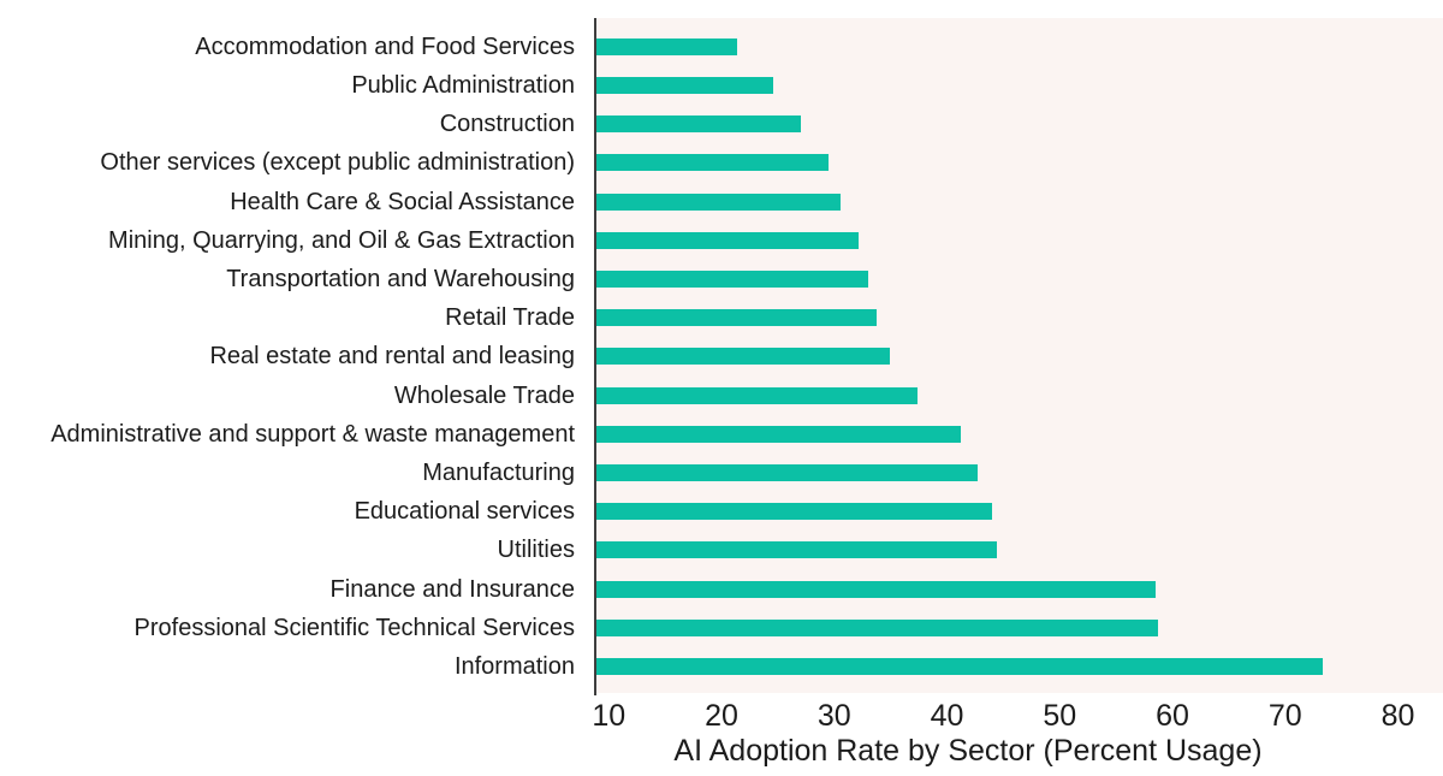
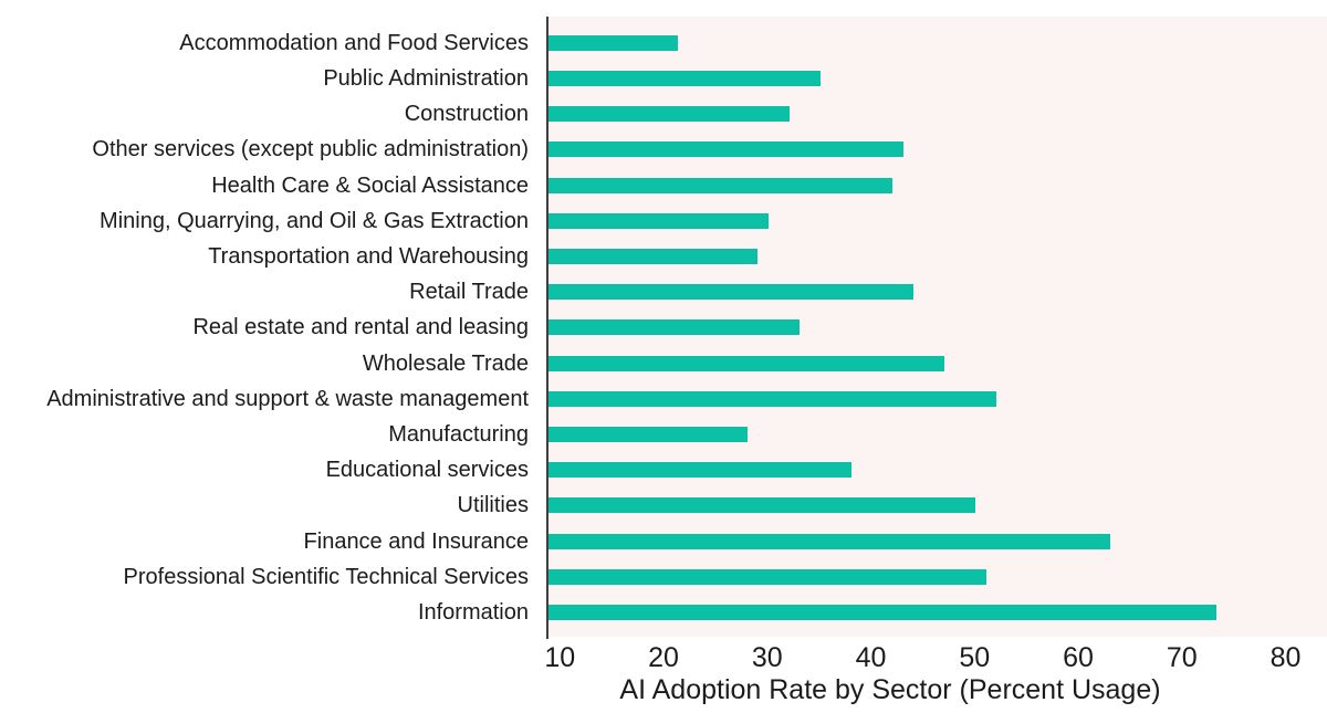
Public Administration: 24 -> 35
Construction: 27 -> 32
Other services (except public administration): 29 -> 43
Health Care & Social Assistance: 30 -> 42
Mining, Quarrying, and Oil & Gas Extraction: 32 -> 30
Transportation and Warehousing: 33 -> 29
Retail Trade: 34 -> 44
Real estate and rental and leasing: 35 -> 33
Wholesale Trade: 37 -> 47
Administrative and support & waste management: 41 -> 52
Manufacturing: 43 -> 28
Educational services: 44 -> 38
Utilities: 44 -> 50
Finance and Insurance: 58 -> 63
Professional Scientific Technical Services: 59 -> 51
